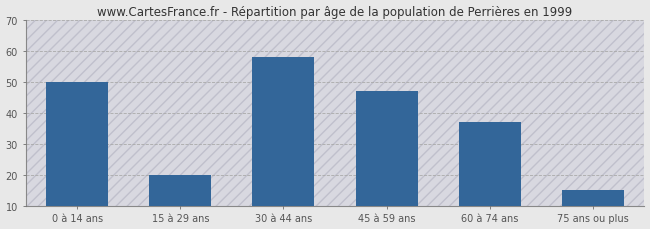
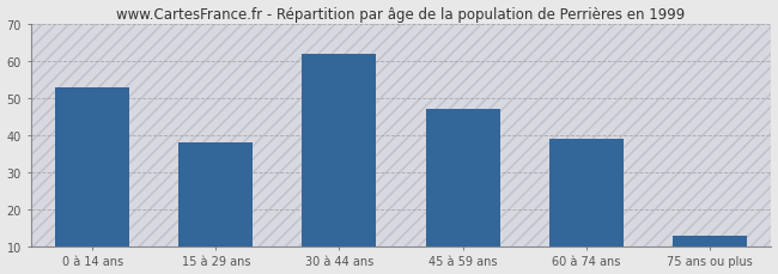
0 à 14 ans: 50 -> 53
15 à 29 ans: 20 -> 38
30 à 44 ans: 58 -> 62
60 à 74 ans: 37 -> 39
75 ans ou plus: 15 -> 13
